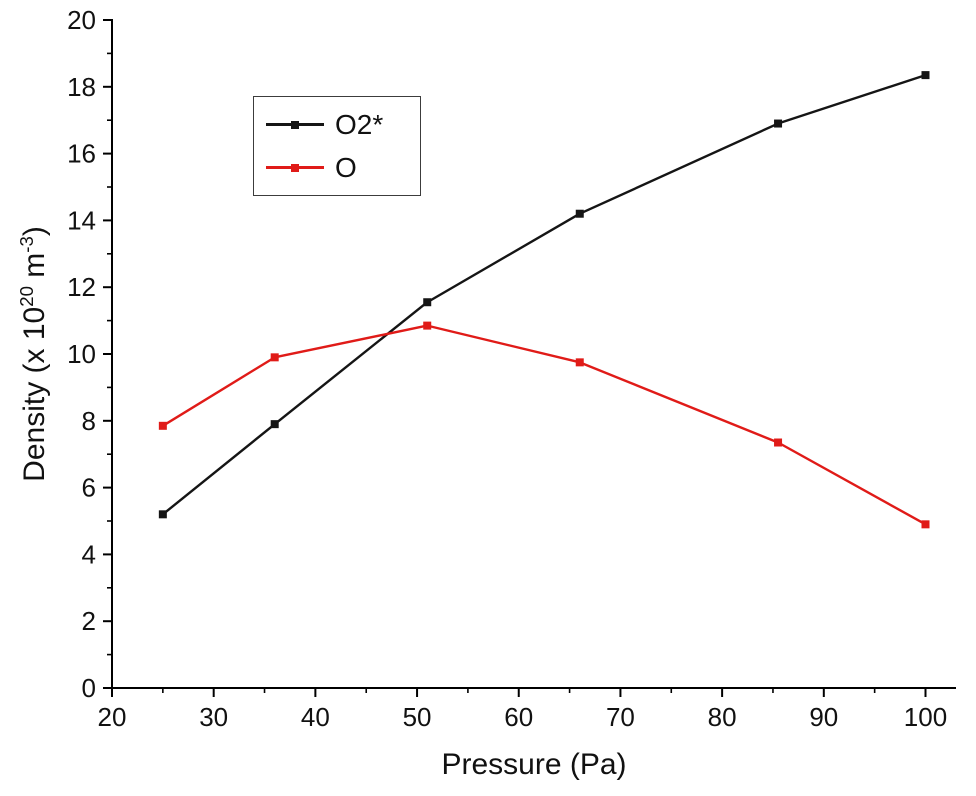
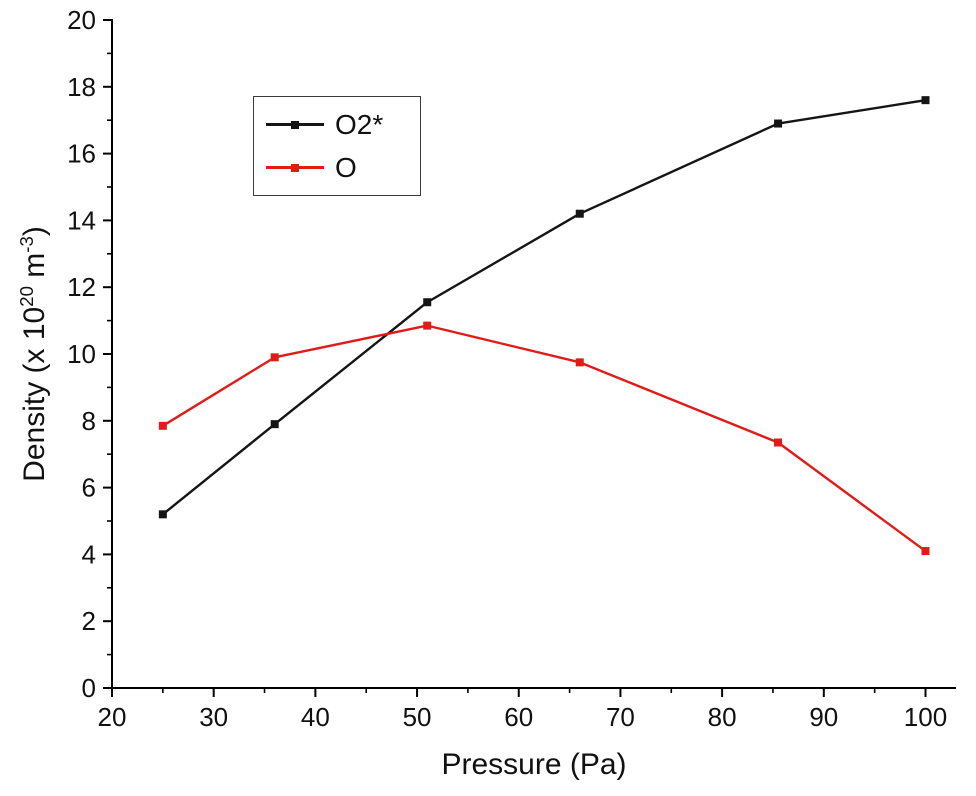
O2*/100: 18.4 -> 17.6
O/100: 4.9 -> 4.1
